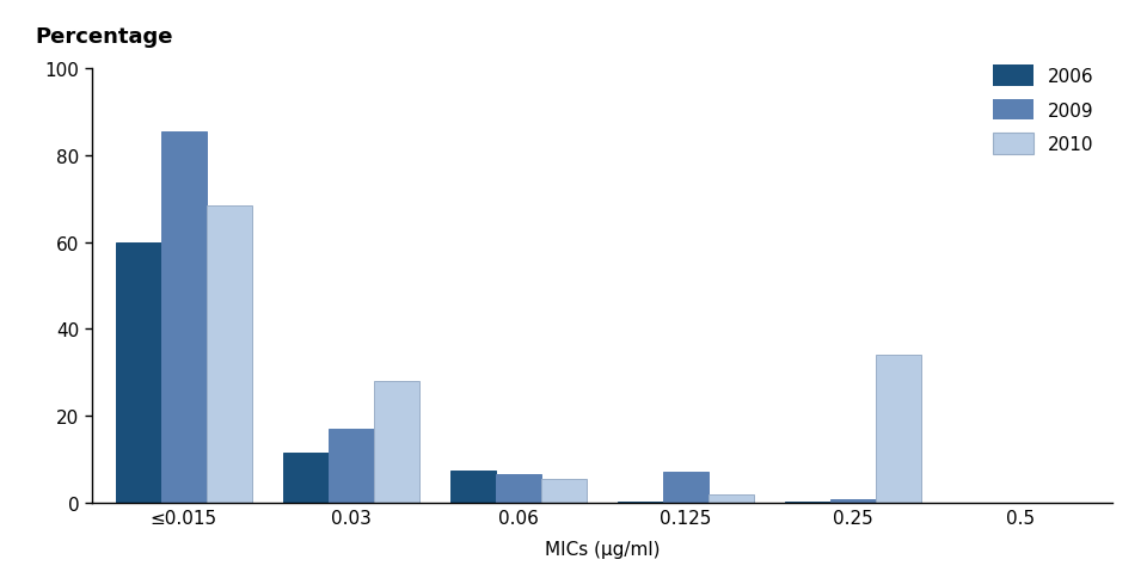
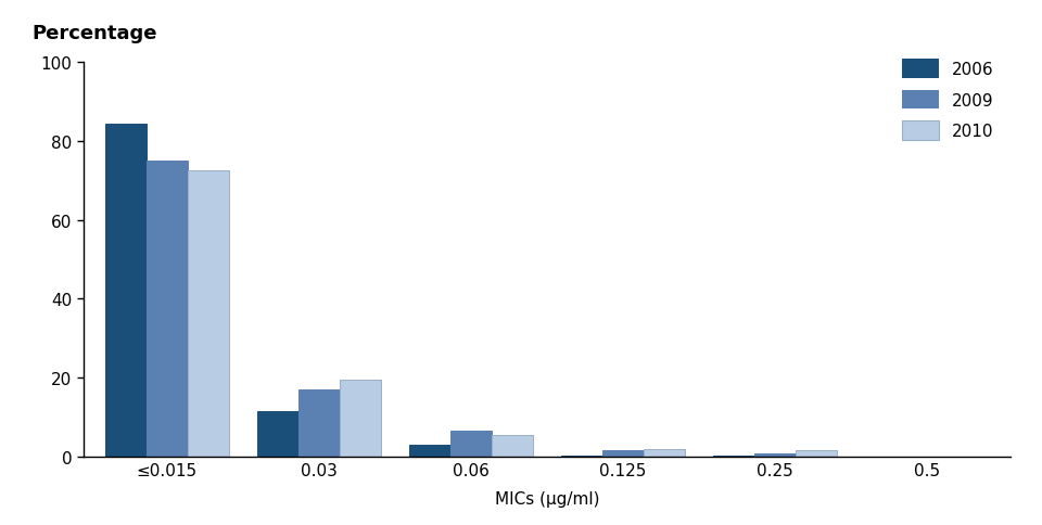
2006/≤0.015: 60.0 -> 84.5
2009/≤0.015: 85.5 -> 75.0
2010/≤0.015: 68.5 -> 72.5
2010/0.03: 28.0 -> 19.5
2006/0.06: 7.5 -> 3.0
2009/0.125: 7.0 -> 1.5
2010/0.25: 34.0 -> 1.5
